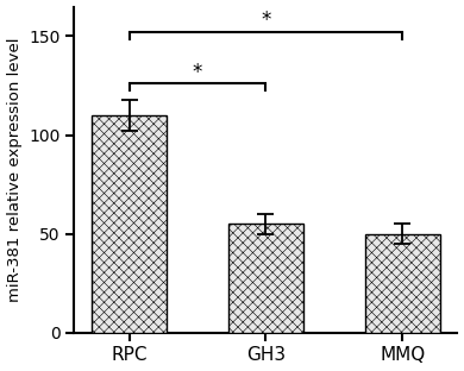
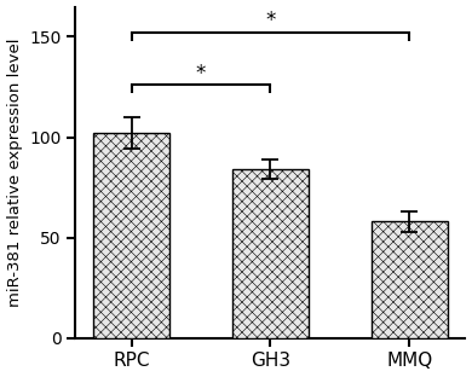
RPC: 110 -> 102
GH3: 55 -> 84
MMQ: 50 -> 58
